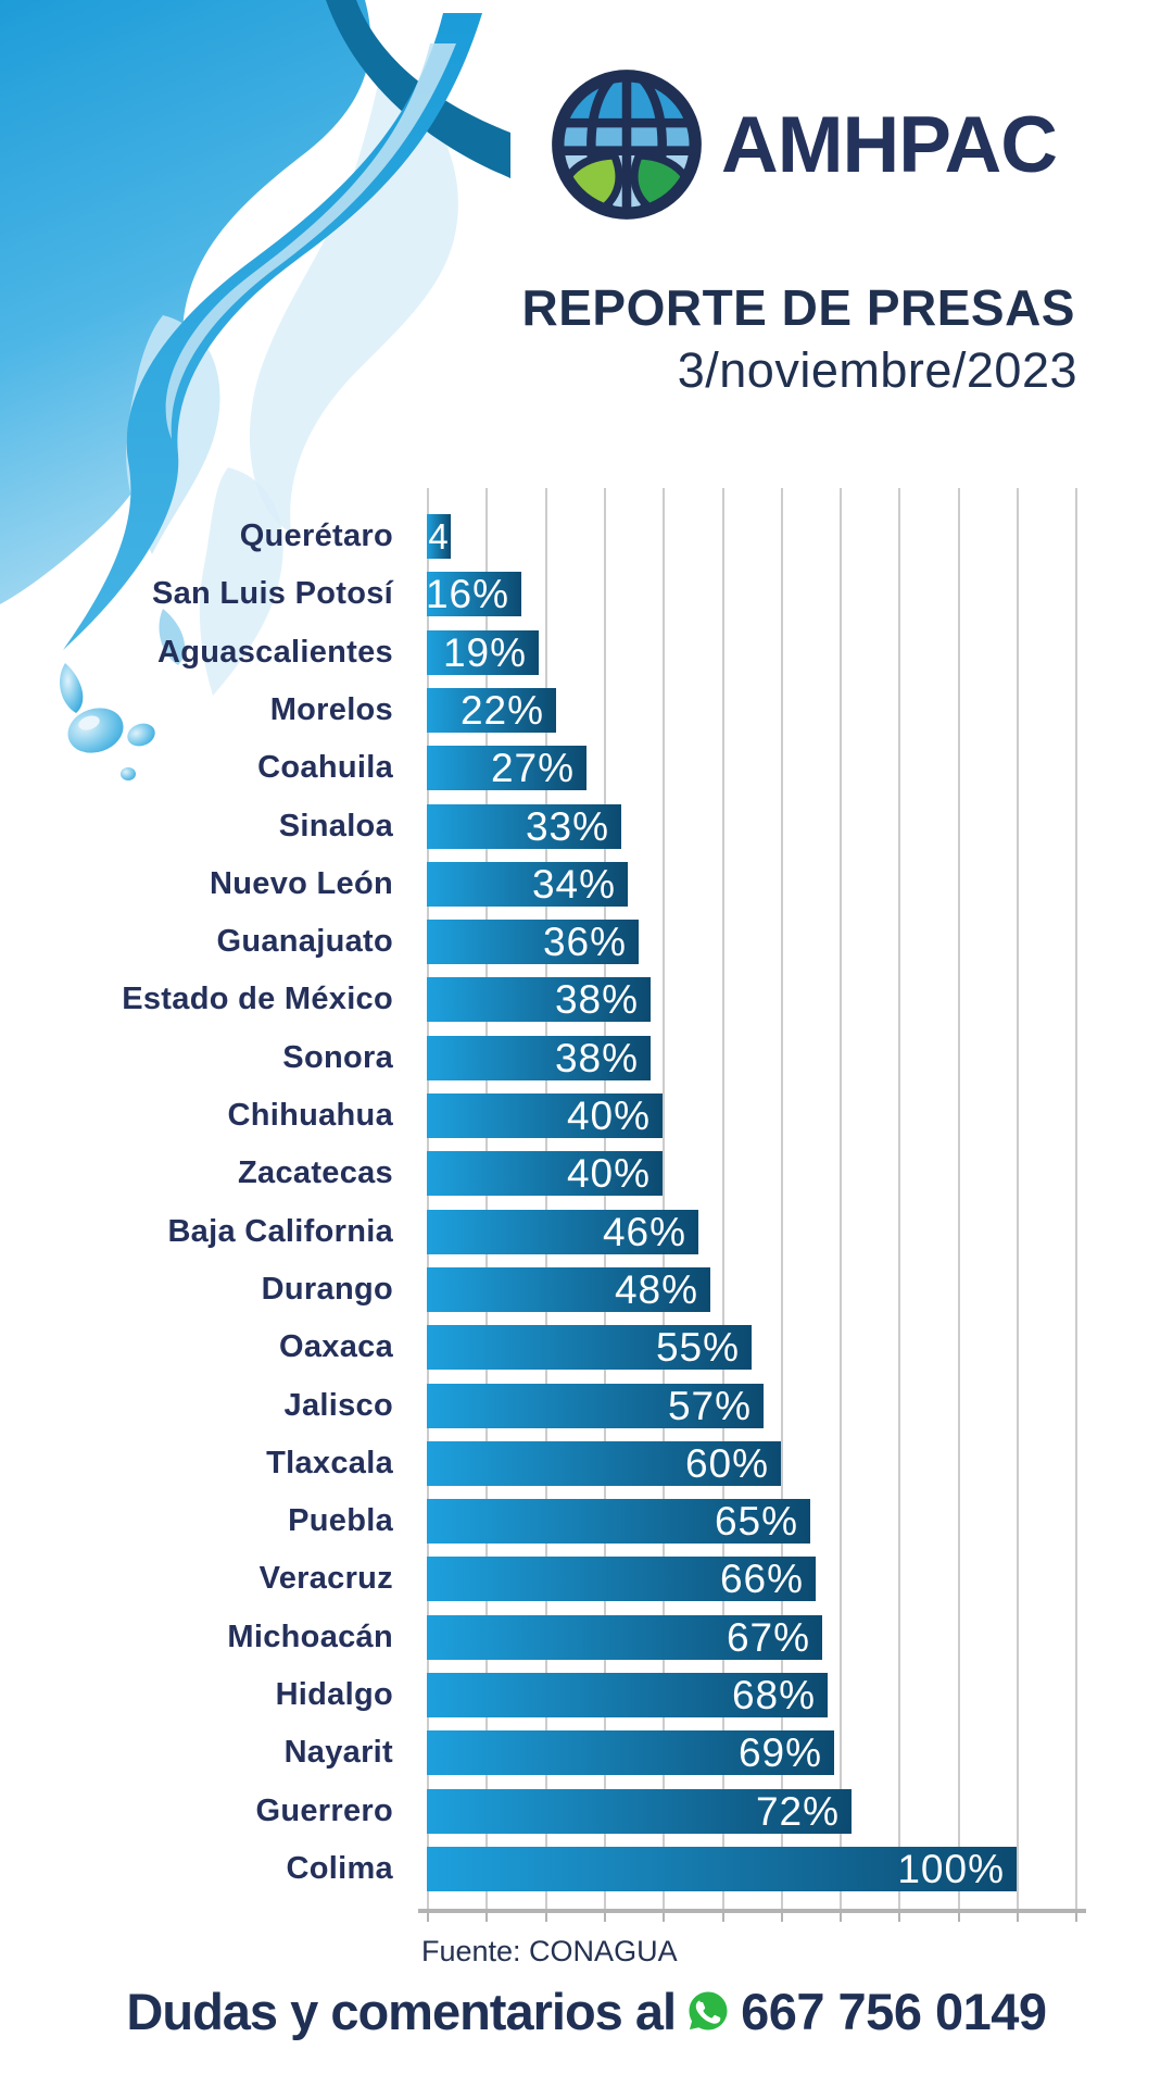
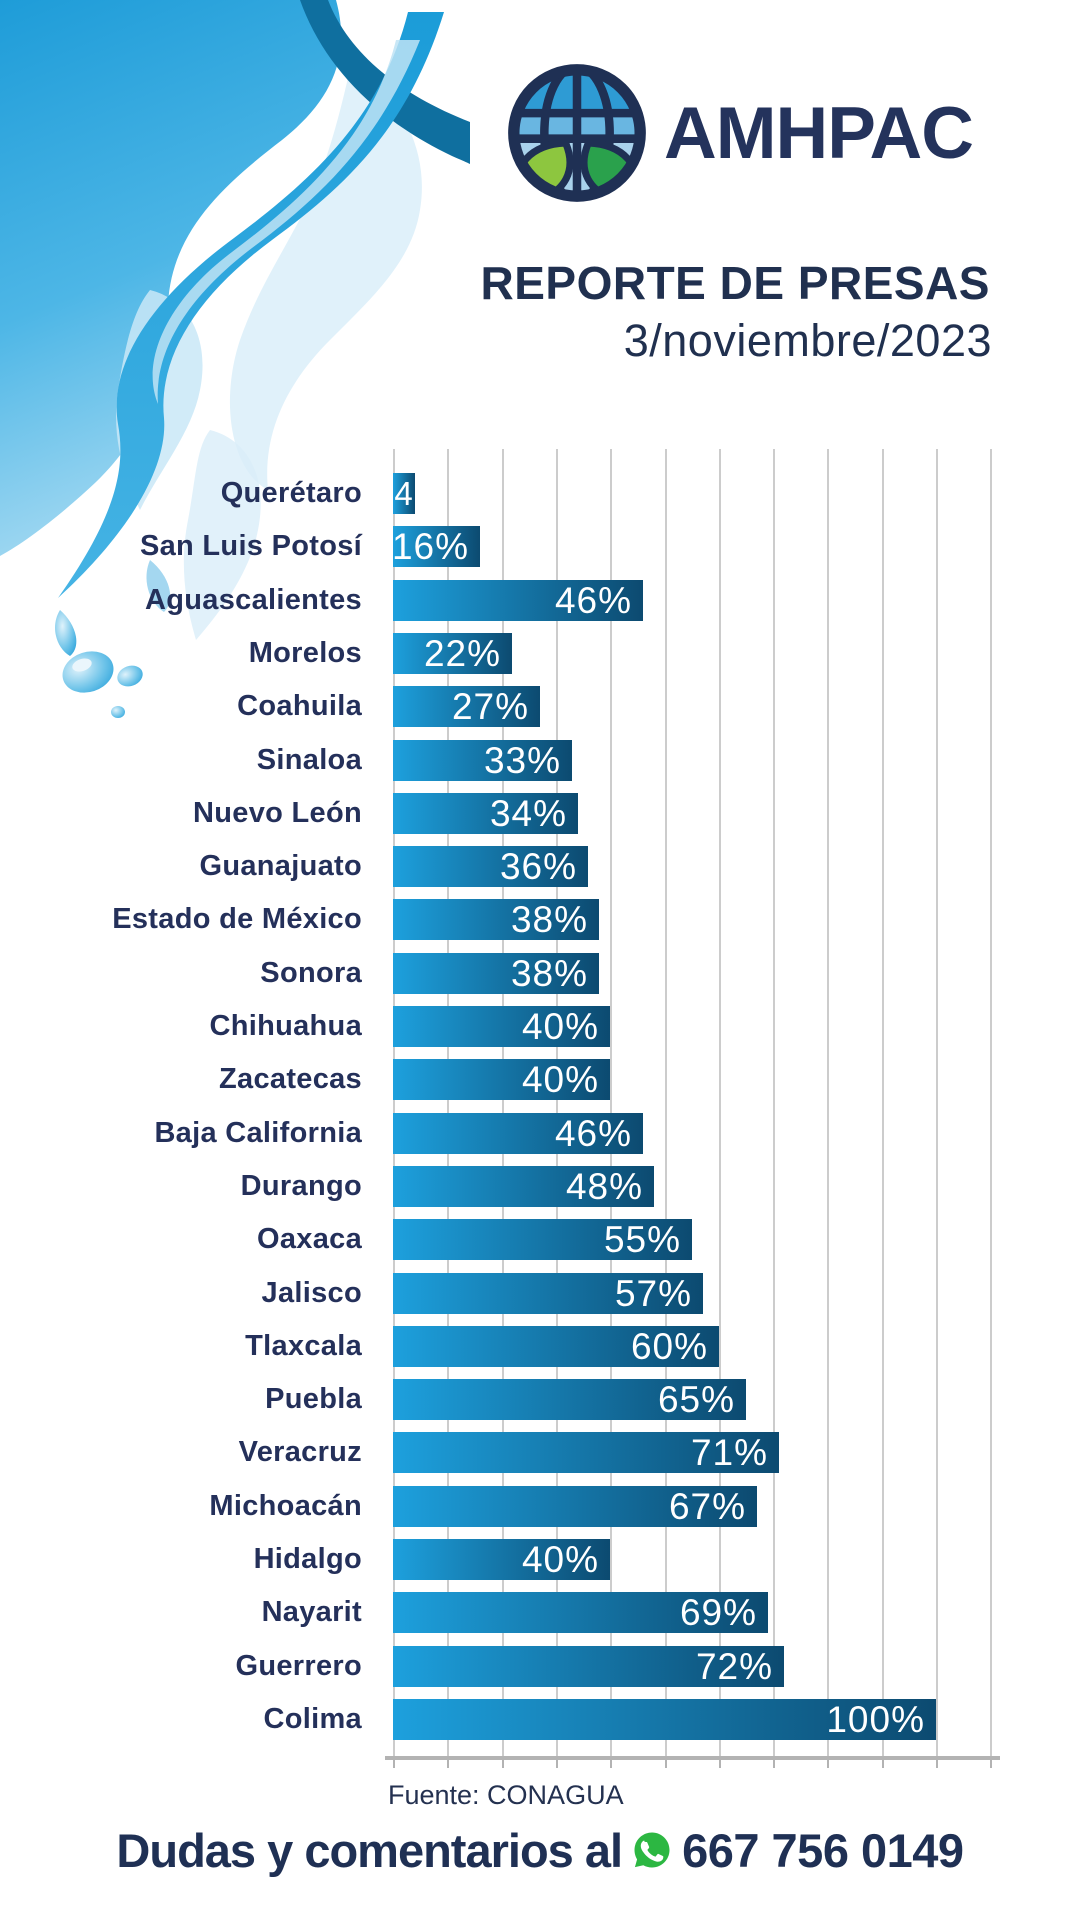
Aguascalientes: 19% -> 46%
Veracruz: 66% -> 71%
Hidalgo: 68% -> 40%
